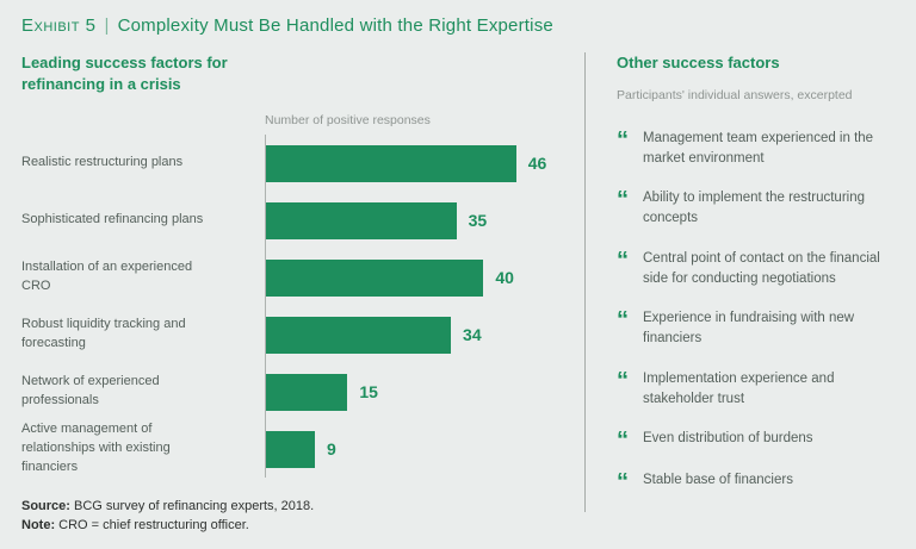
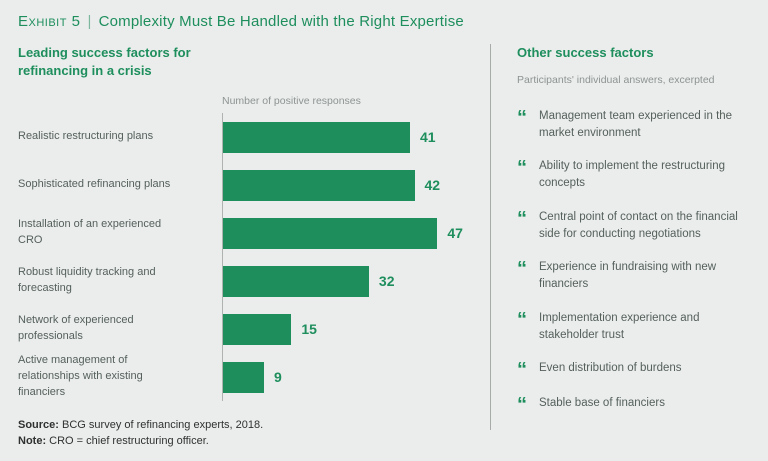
Realistic restructuring plans: 46 -> 41
Sophisticated refinancing plans: 35 -> 42
Installation of an experienced CRO: 40 -> 47
Robust liquidity tracking and forecasting: 34 -> 32
